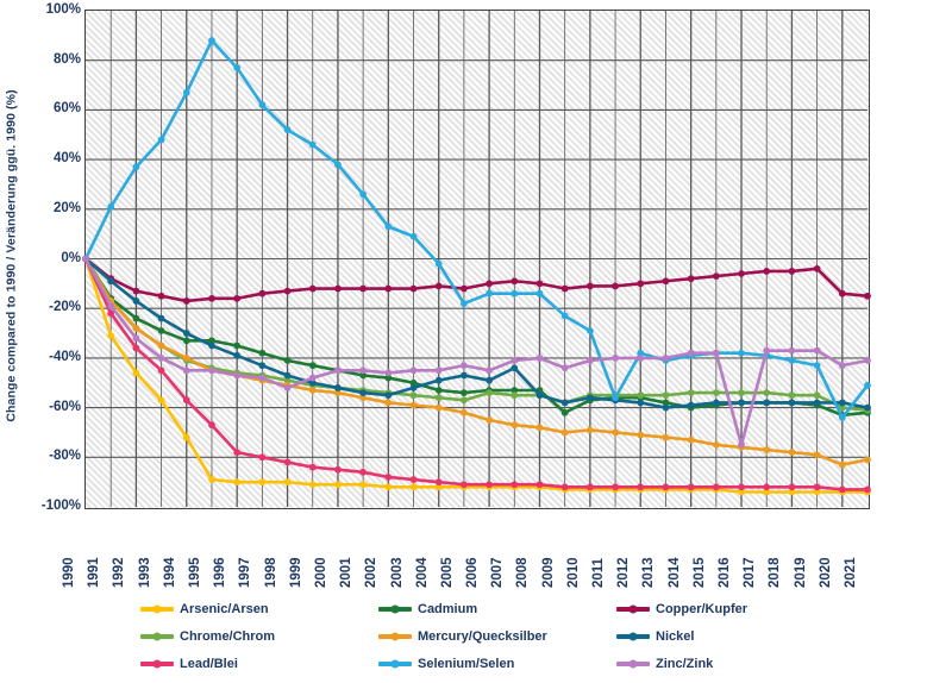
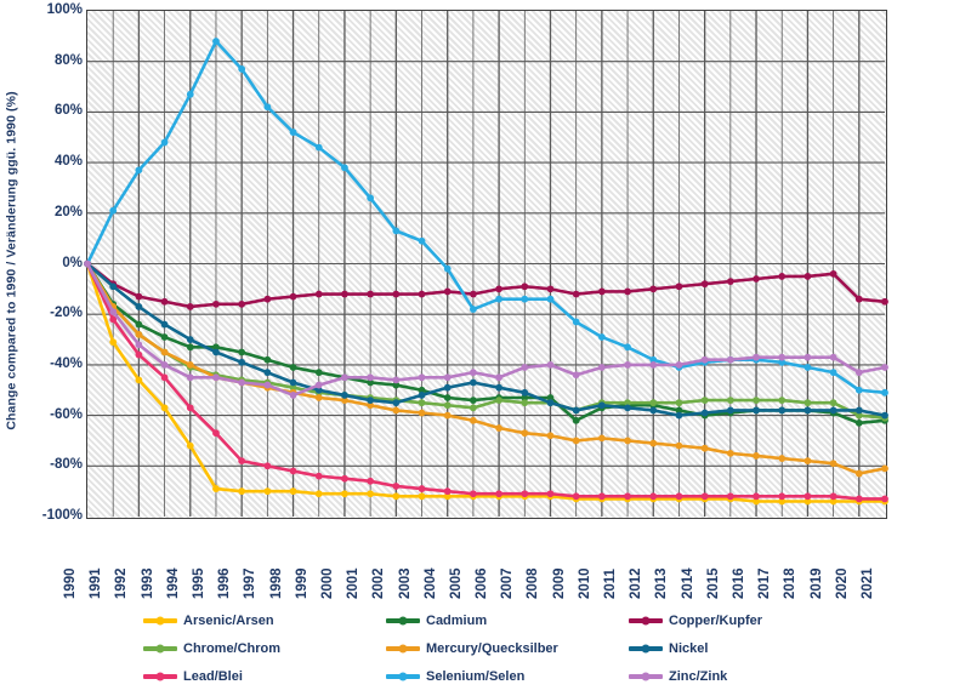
Nickel/2007: -44% -> -51%
Selenium/Selen/2011: -56% -> -33%
Zinc/Zink/2016: -75% -> -37%
Selenium/Selen/2020: -64% -> -50%
